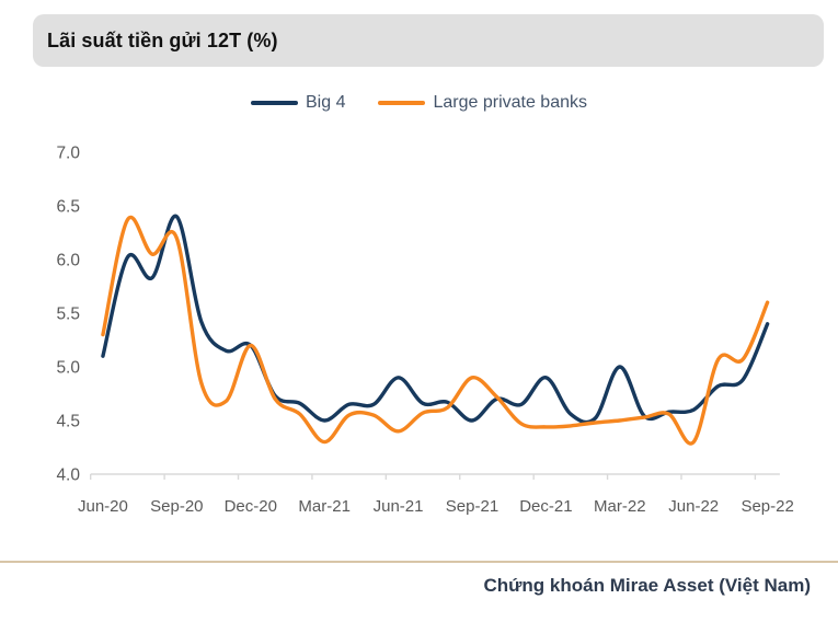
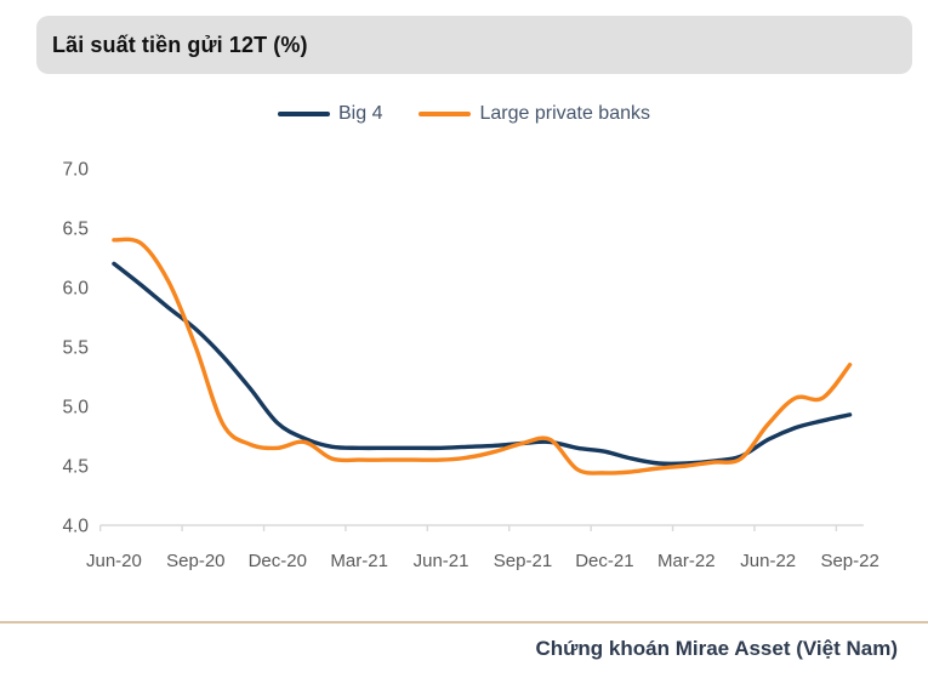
Big 4/Jun-20: 5.1 -> 6.2
Large private banks/Jun-20: 5.3 -> 6.4
Big 4/Sep-20: 6.4 -> 5.7
Large private banks/Sep-20: 6.2 -> 5.5
Big 4/Dec-20: 5.2 -> 4.9
Large private banks/Dec-20: 5.2 -> 4.7
Big 4/Mar-21: 4.5 -> 4.7
Large private banks/Mar-21: 4.3 -> 4.5
Big 4/Jun-21: 4.9 -> 4.7
Large private banks/Jun-21: 4.4 -> 4.5
Big 4/Sep-21: 4.5 -> 4.7
Large private banks/Sep-21: 4.9 -> 4.7
Big 4/Dec-21: 4.9 -> 4.6
Big 4/Mar-22: 5.0 -> 4.5
Big 4/Jun-22: 4.6 -> 4.7
Large private banks/Jun-22: 4.3 -> 4.8
Big 4/Sep-22: 5.4 -> 4.9
Large private banks/Sep-22: 5.6 -> 5.3
